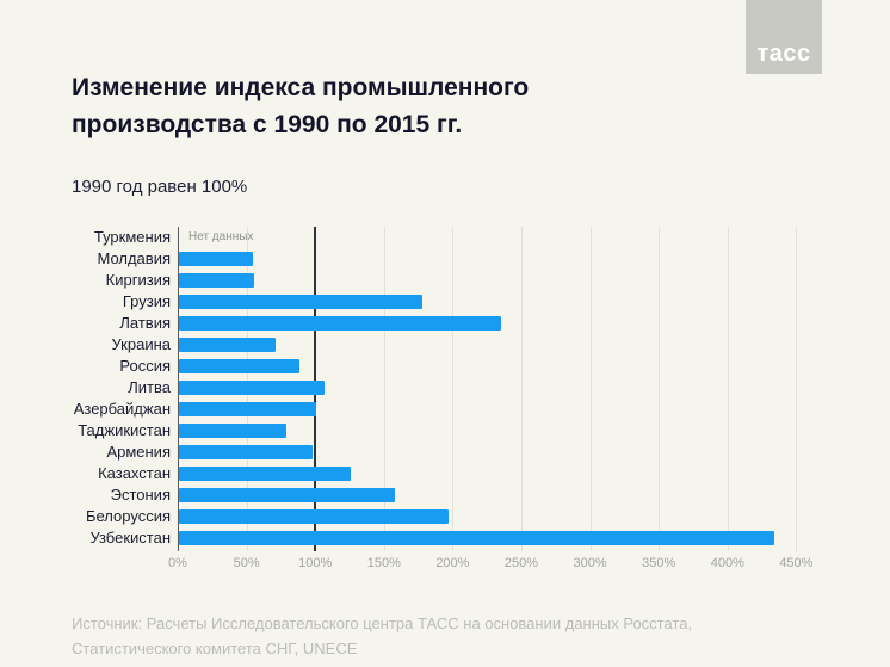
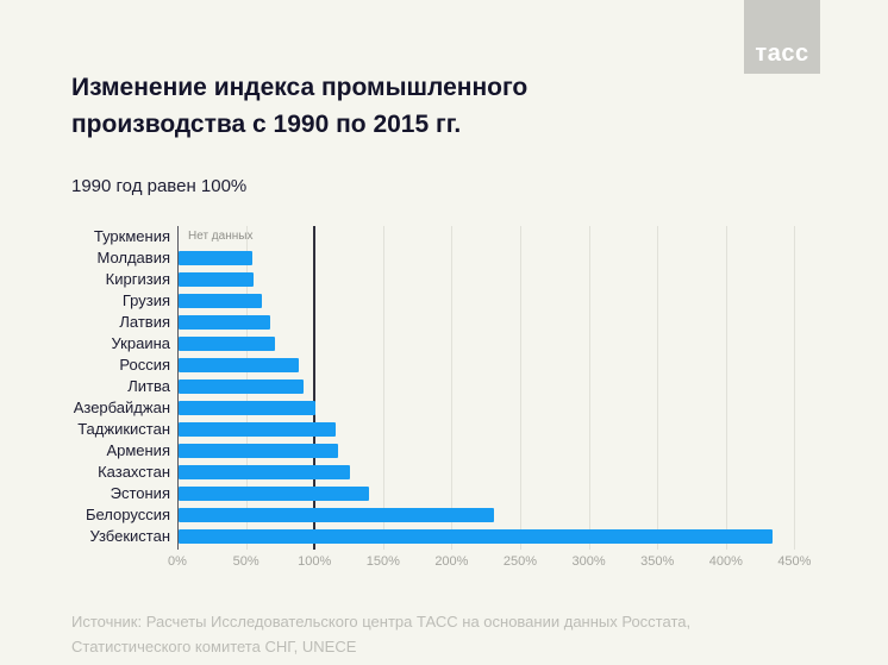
Грузия: 177% -> 61%
Латвия: 234% -> 67%
Литва: 106% -> 91%
Таджикистан: 78% -> 115%
Армения: 97% -> 116%
Эстония: 157% -> 139%
Белоруссия: 196% -> 230%
